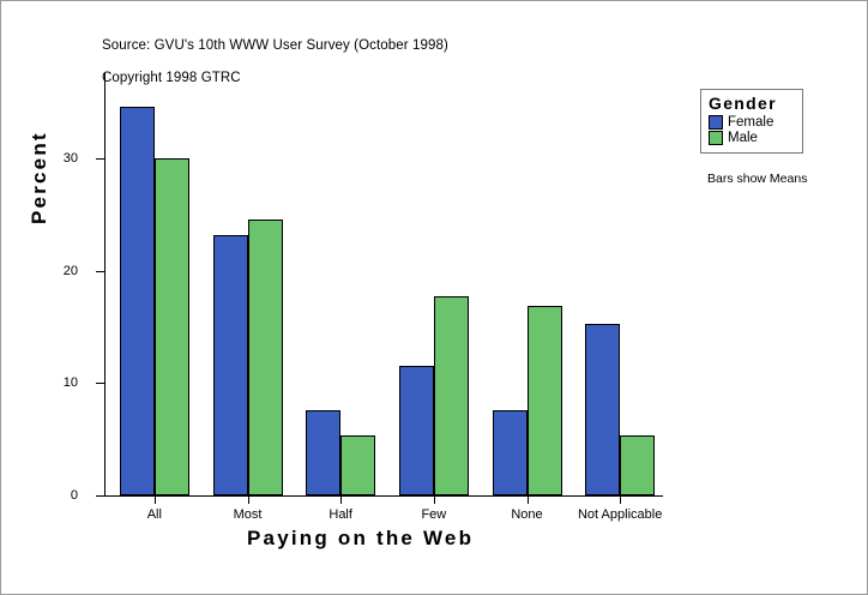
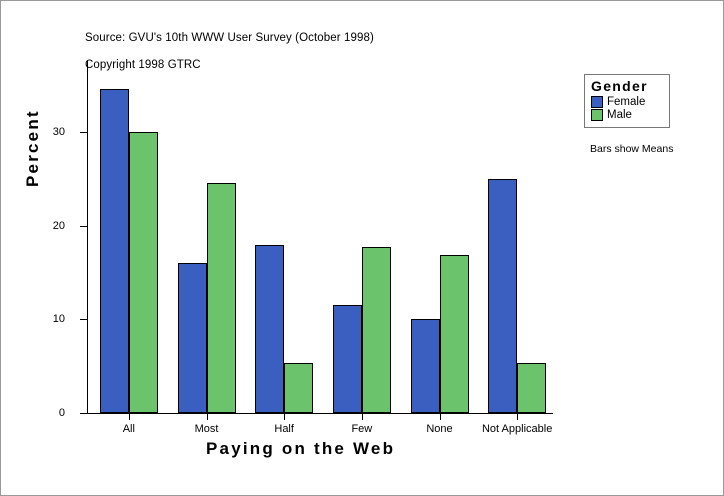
Female/Most: 23 -> 16
Female/Half: 8 -> 18
Female/None: 8 -> 10
Female/Not Applicable: 15 -> 25
